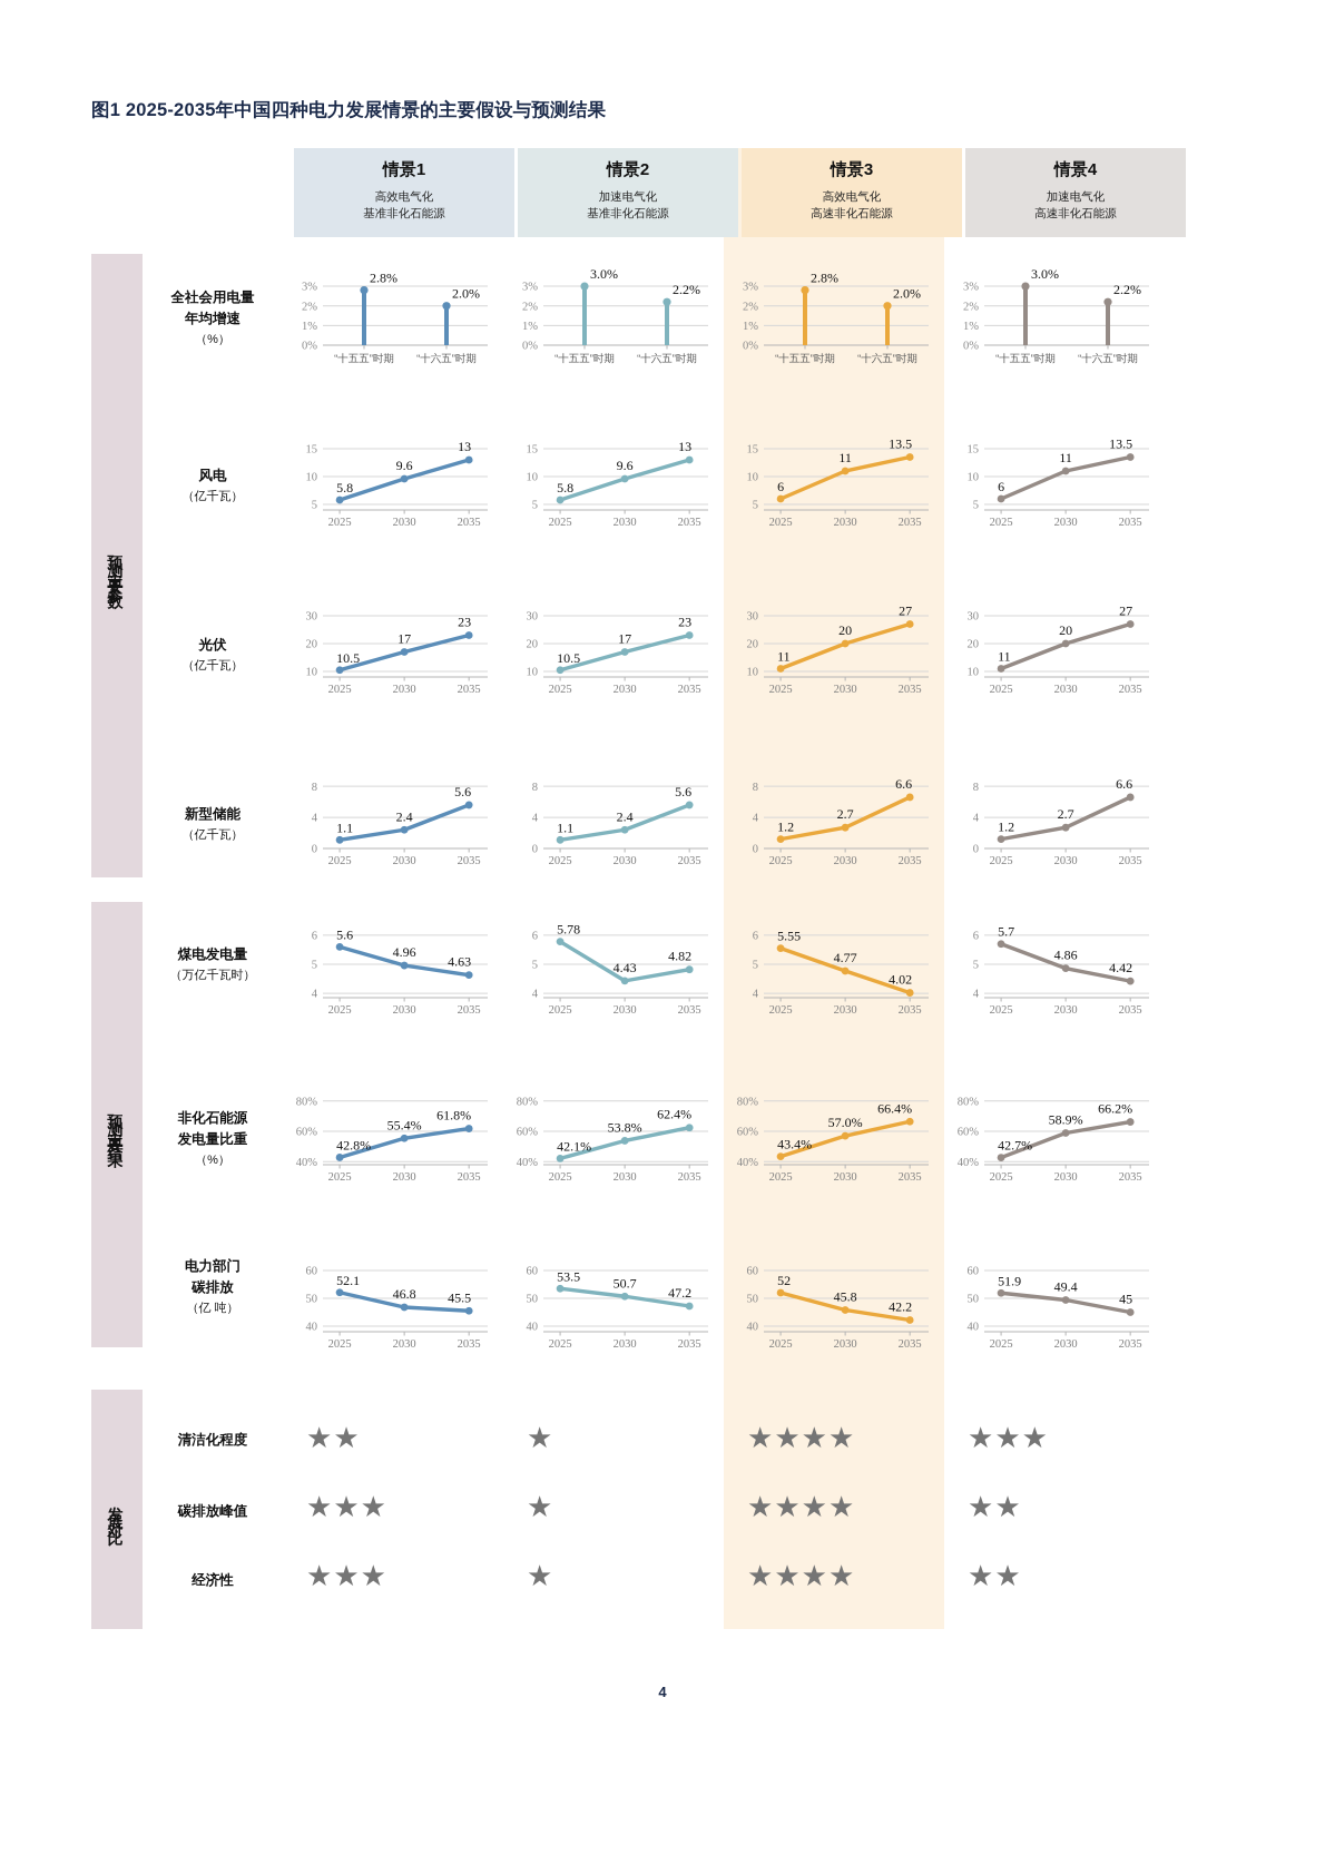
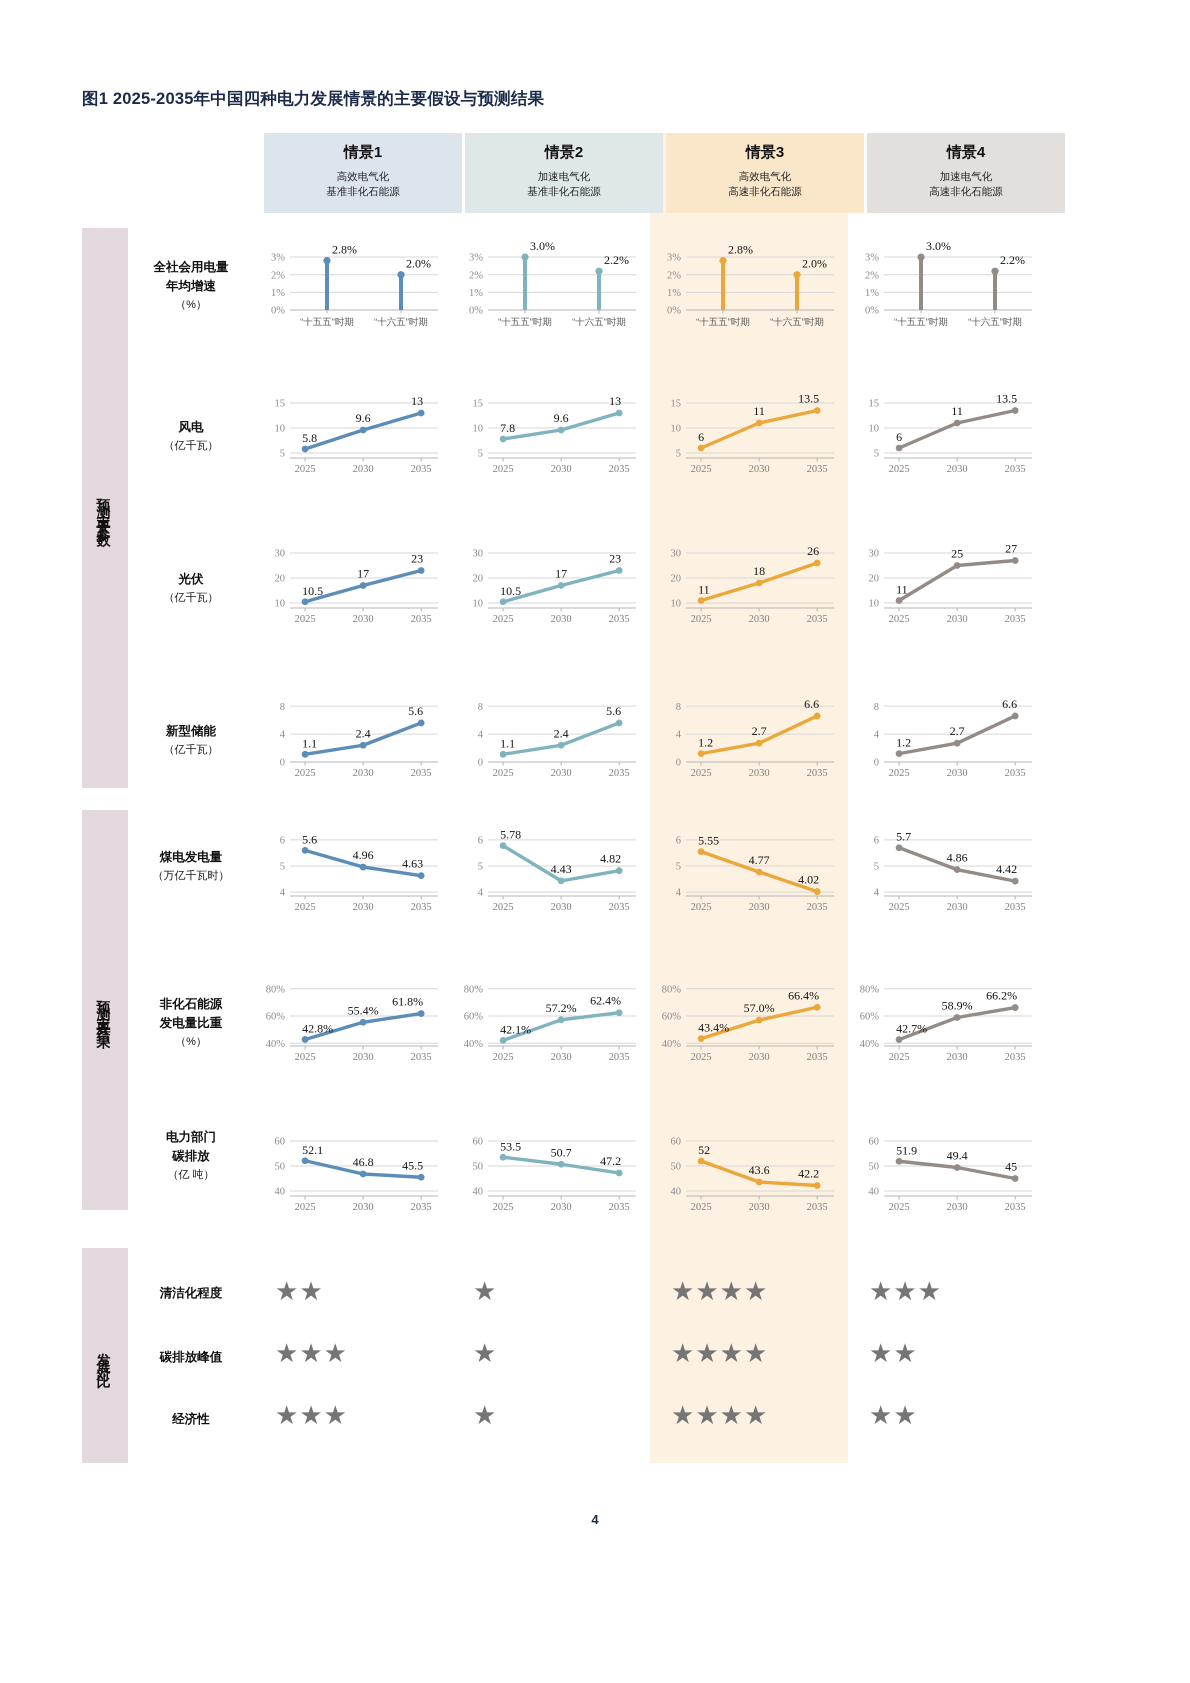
风电（亿千瓦）/情景2/2025: 5.8 -> 7.8
光伏（亿千瓦）/情景3/2030: 20 -> 18
光伏（亿千瓦）/情景4/2030: 20 -> 25
光伏（亿千瓦）/情景3/2035: 27 -> 26
非化石能源发电量比重（%）/情景2/2030: 53.8% -> 57.2%
电力部门碳排放（亿吨）/情景3/2030: 45.8 -> 43.6
